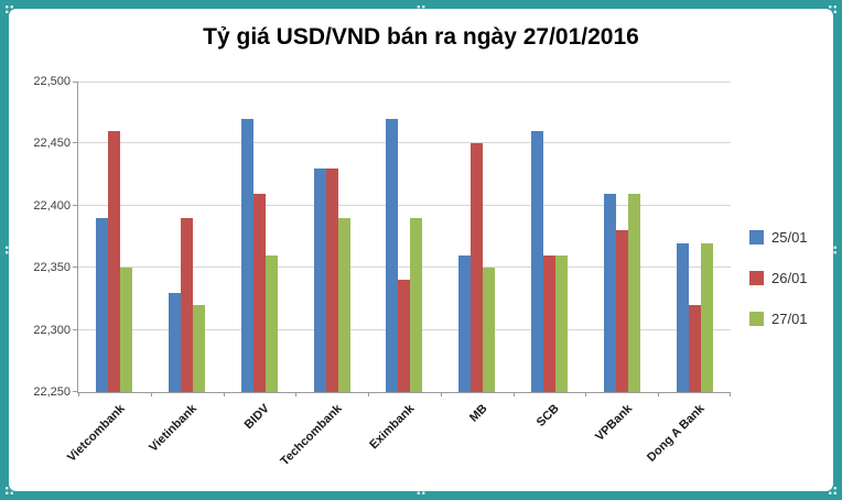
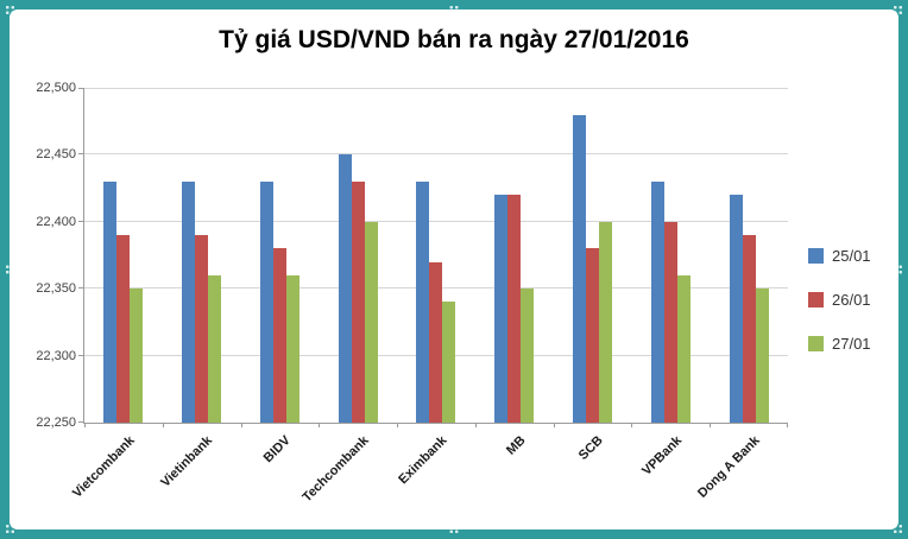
25/01/Vietcombank: 22390 -> 22430
26/01/Vietcombank: 22460 -> 22390
25/01/Vietinbank: 22330 -> 22430
27/01/Vietinbank: 22320 -> 22360
25/01/BIDV: 22470 -> 22430
26/01/BIDV: 22410 -> 22380
25/01/Techcombank: 22430 -> 22450
27/01/Techcombank: 22390 -> 22400
25/01/Eximbank: 22470 -> 22430
26/01/Eximbank: 22340 -> 22370
27/01/Eximbank: 22390 -> 22340
25/01/MB: 22360 -> 22420
26/01/MB: 22450 -> 22420
25/01/SCB: 22460 -> 22480
26/01/SCB: 22360 -> 22380
27/01/SCB: 22360 -> 22400
25/01/VPBank: 22410 -> 22430
26/01/VPBank: 22380 -> 22400
27/01/VPBank: 22410 -> 22360
25/01/Dong A Bank: 22370 -> 22420
26/01/Dong A Bank: 22320 -> 22390
27/01/Dong A Bank: 22370 -> 22350
